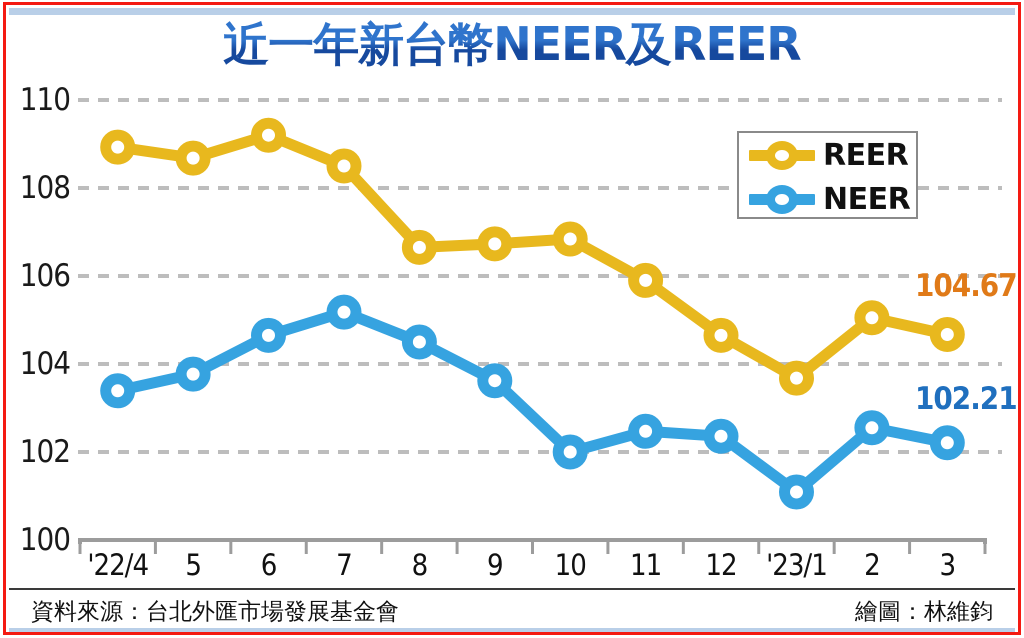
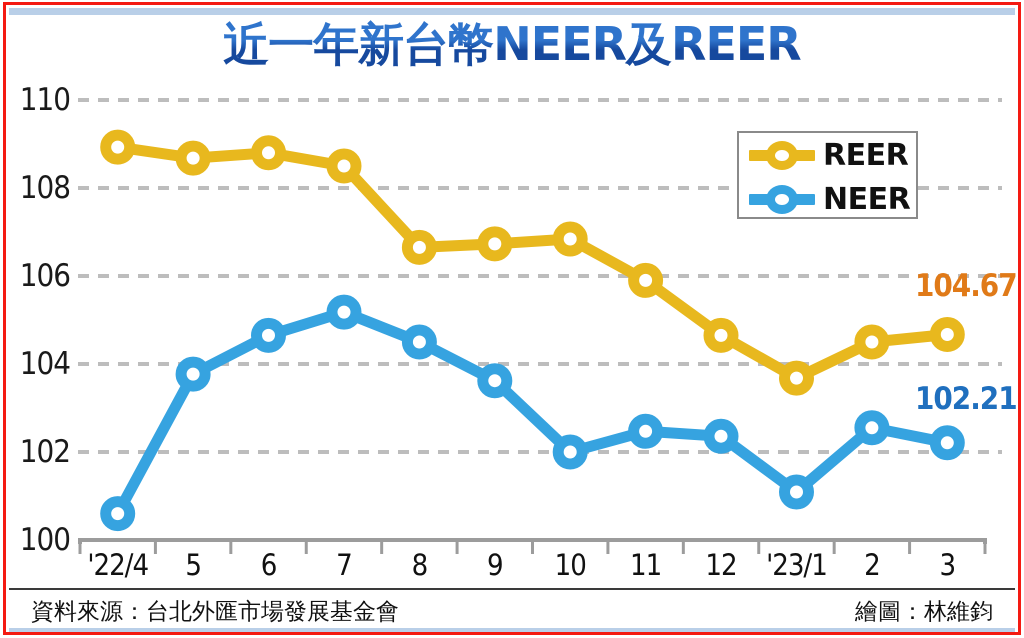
NEER/'22/4: 103.4 -> 100.6
REER/6: 109.2 -> 108.8
REER/2: 105.0 -> 104.5
